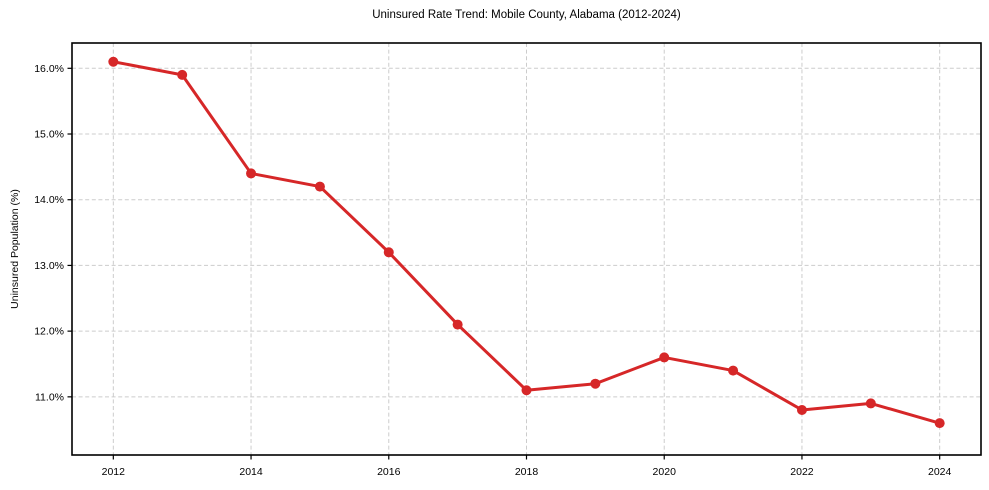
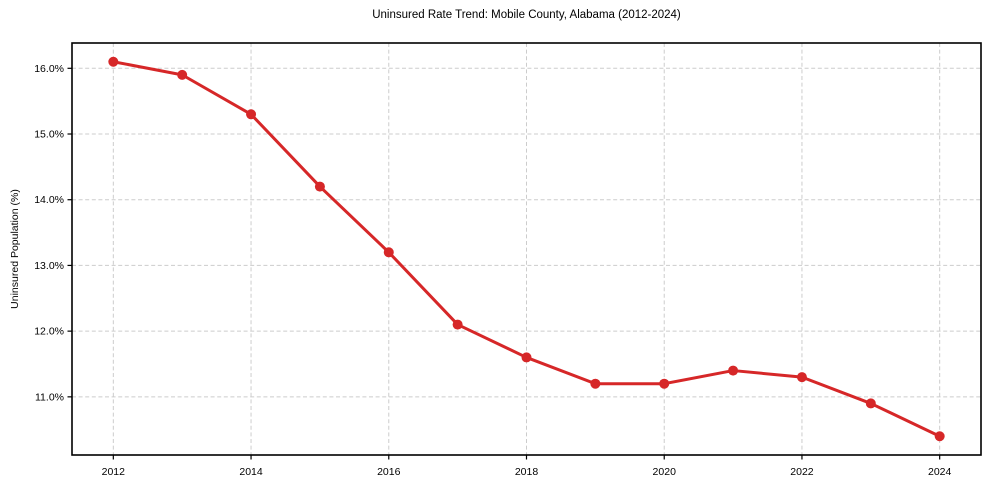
2014: 14.4% -> 15.3%
2018: 11.1% -> 11.6%
2020: 11.6% -> 11.2%
2022: 10.8% -> 11.3%
2024: 10.6% -> 10.4%
